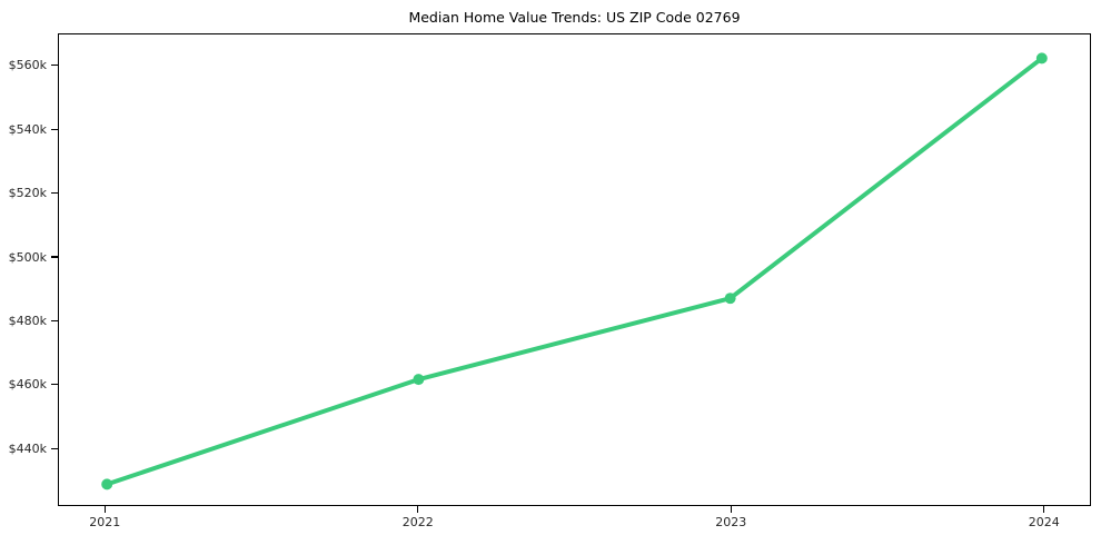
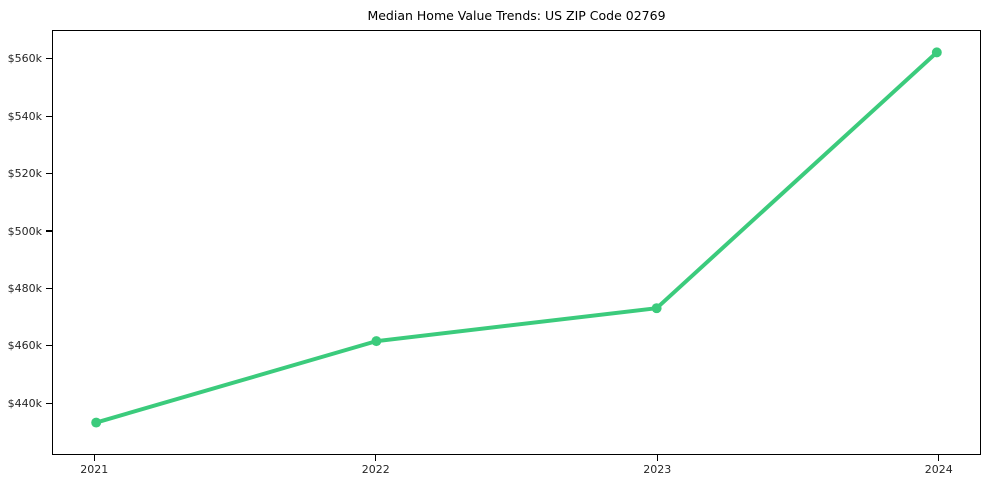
2021: $428k -> $433k
2023: $487k -> $473k
